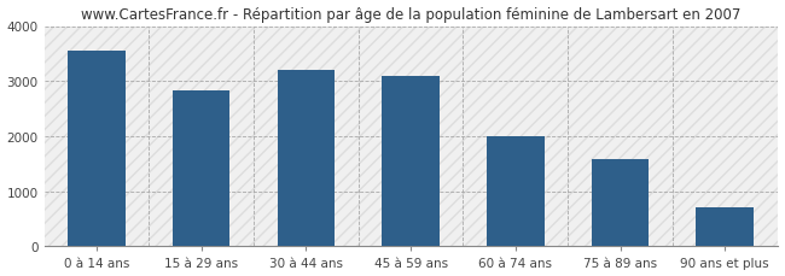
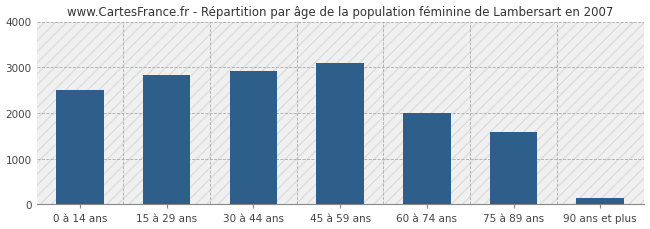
0 à 14 ans: 3550 -> 2500
30 à 44 ans: 3200 -> 2920
90 ans et plus: 700 -> 130
